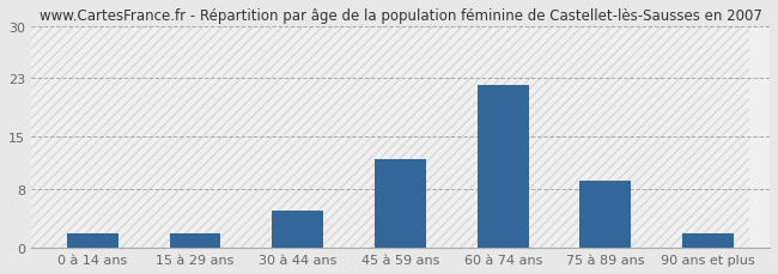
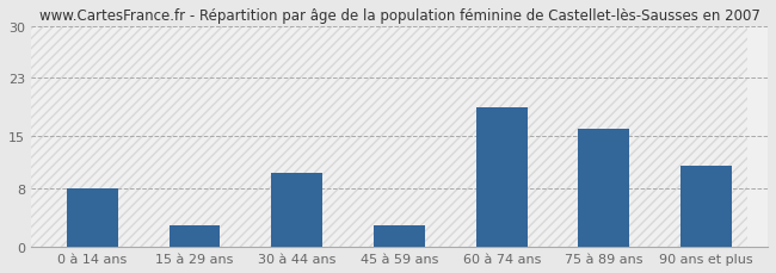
0 à 14 ans: 2 -> 8
15 à 29 ans: 2 -> 3
30 à 44 ans: 5 -> 10
45 à 59 ans: 12 -> 3
60 à 74 ans: 22 -> 19
75 à 89 ans: 9 -> 16
90 ans et plus: 2 -> 11
